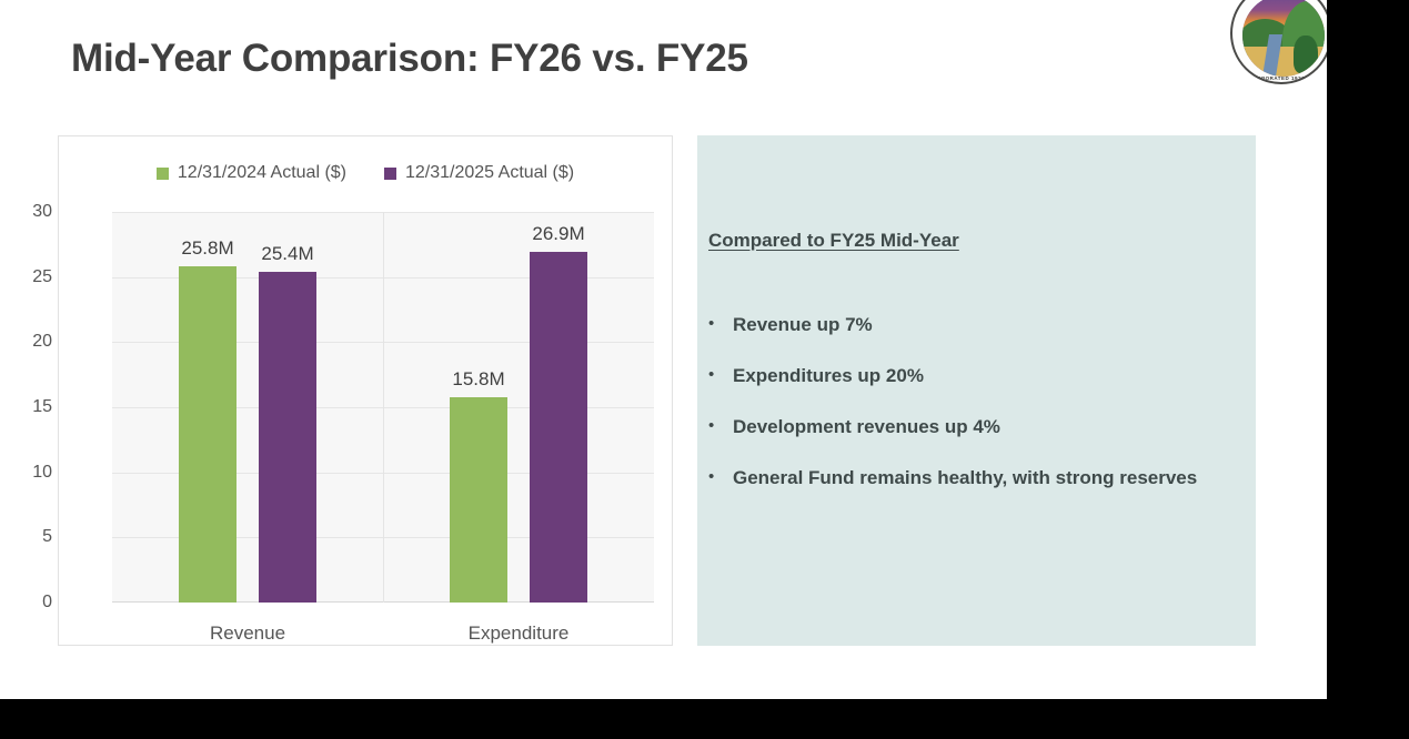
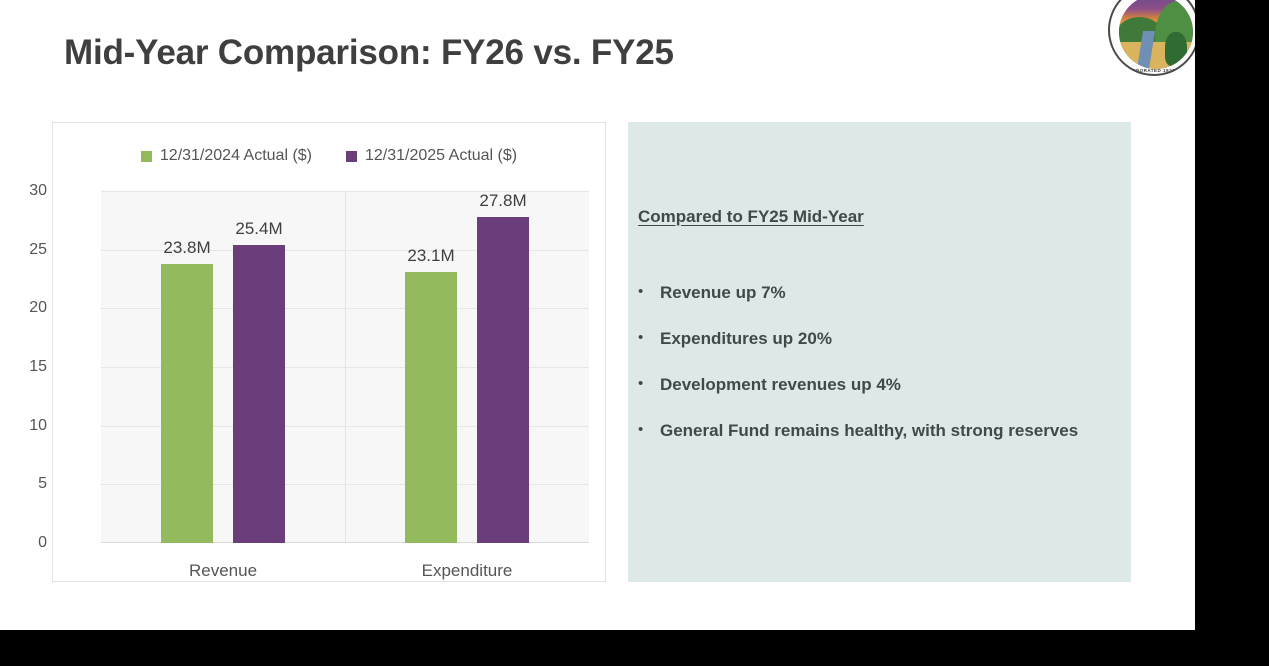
12/31/2024 Actual ($)/Revenue: 25.8M -> 23.8M
12/31/2024 Actual ($)/Expenditure: 15.8M -> 23.1M
12/31/2025 Actual ($)/Expenditure: 26.9M -> 27.8M
